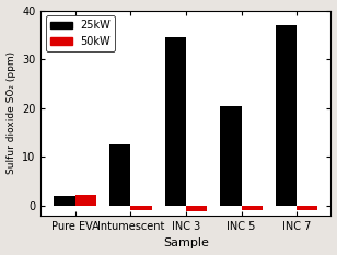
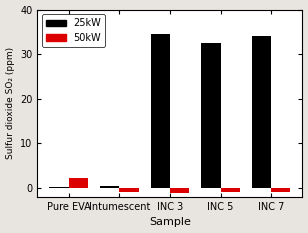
25kW/Pure EVA: 2.0 -> 0.2
25kW/Intumescent: 12.5 -> 0.5
25kW/INC 5: 20.5 -> 32.5
25kW/INC 7: 37.0 -> 34.0
